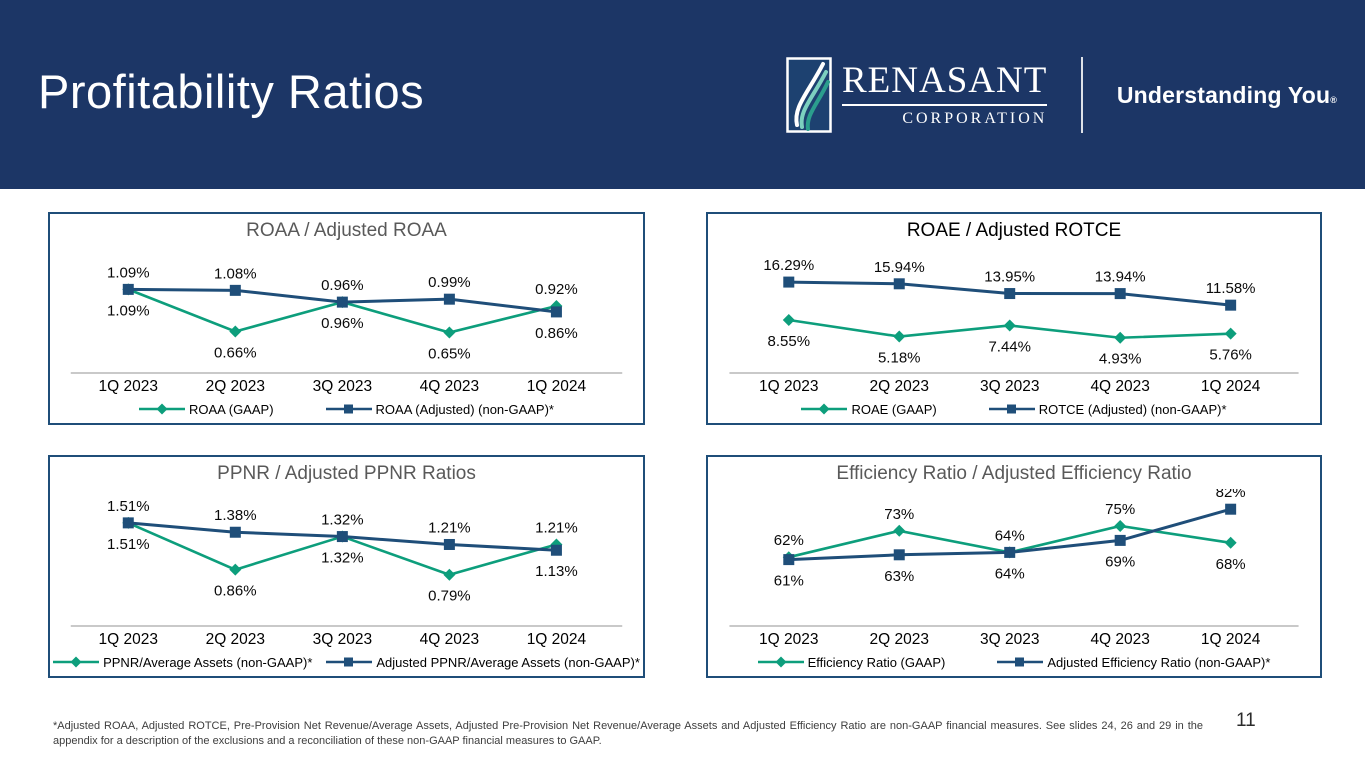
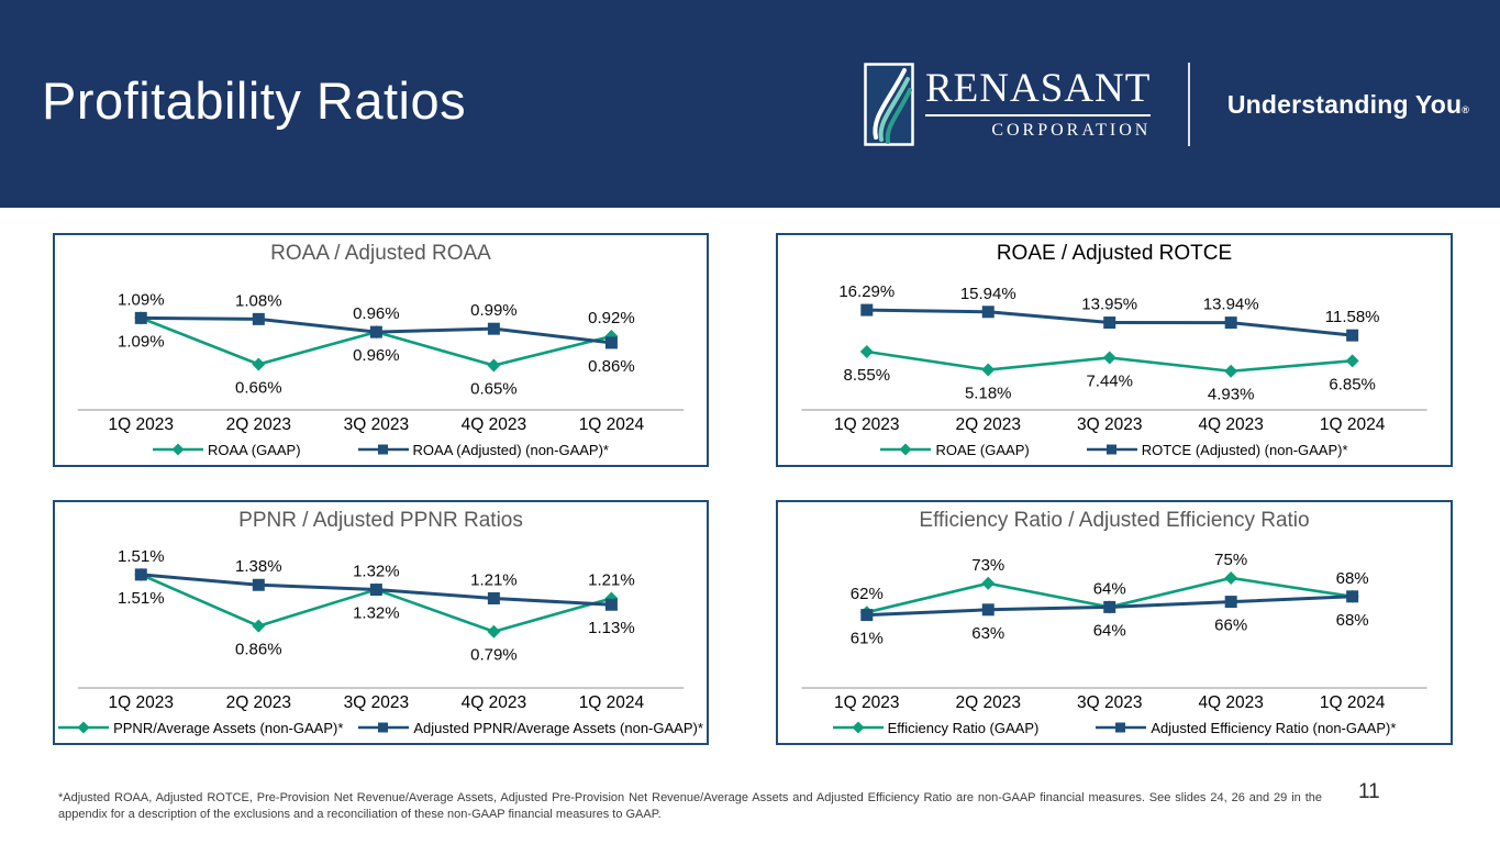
ROAE / Adjusted ROTCE/ROAE (GAAP)/1Q 2024: 5.76% -> 6.85%
Efficiency Ratio / Adjusted Efficiency Ratio/Adjusted Efficiency Ratio (non-GAAP)*/4Q 2023: 69% -> 66%
Efficiency Ratio / Adjusted Efficiency Ratio/Adjusted Efficiency Ratio (non-GAAP)*/1Q 2024: 82% -> 68%
